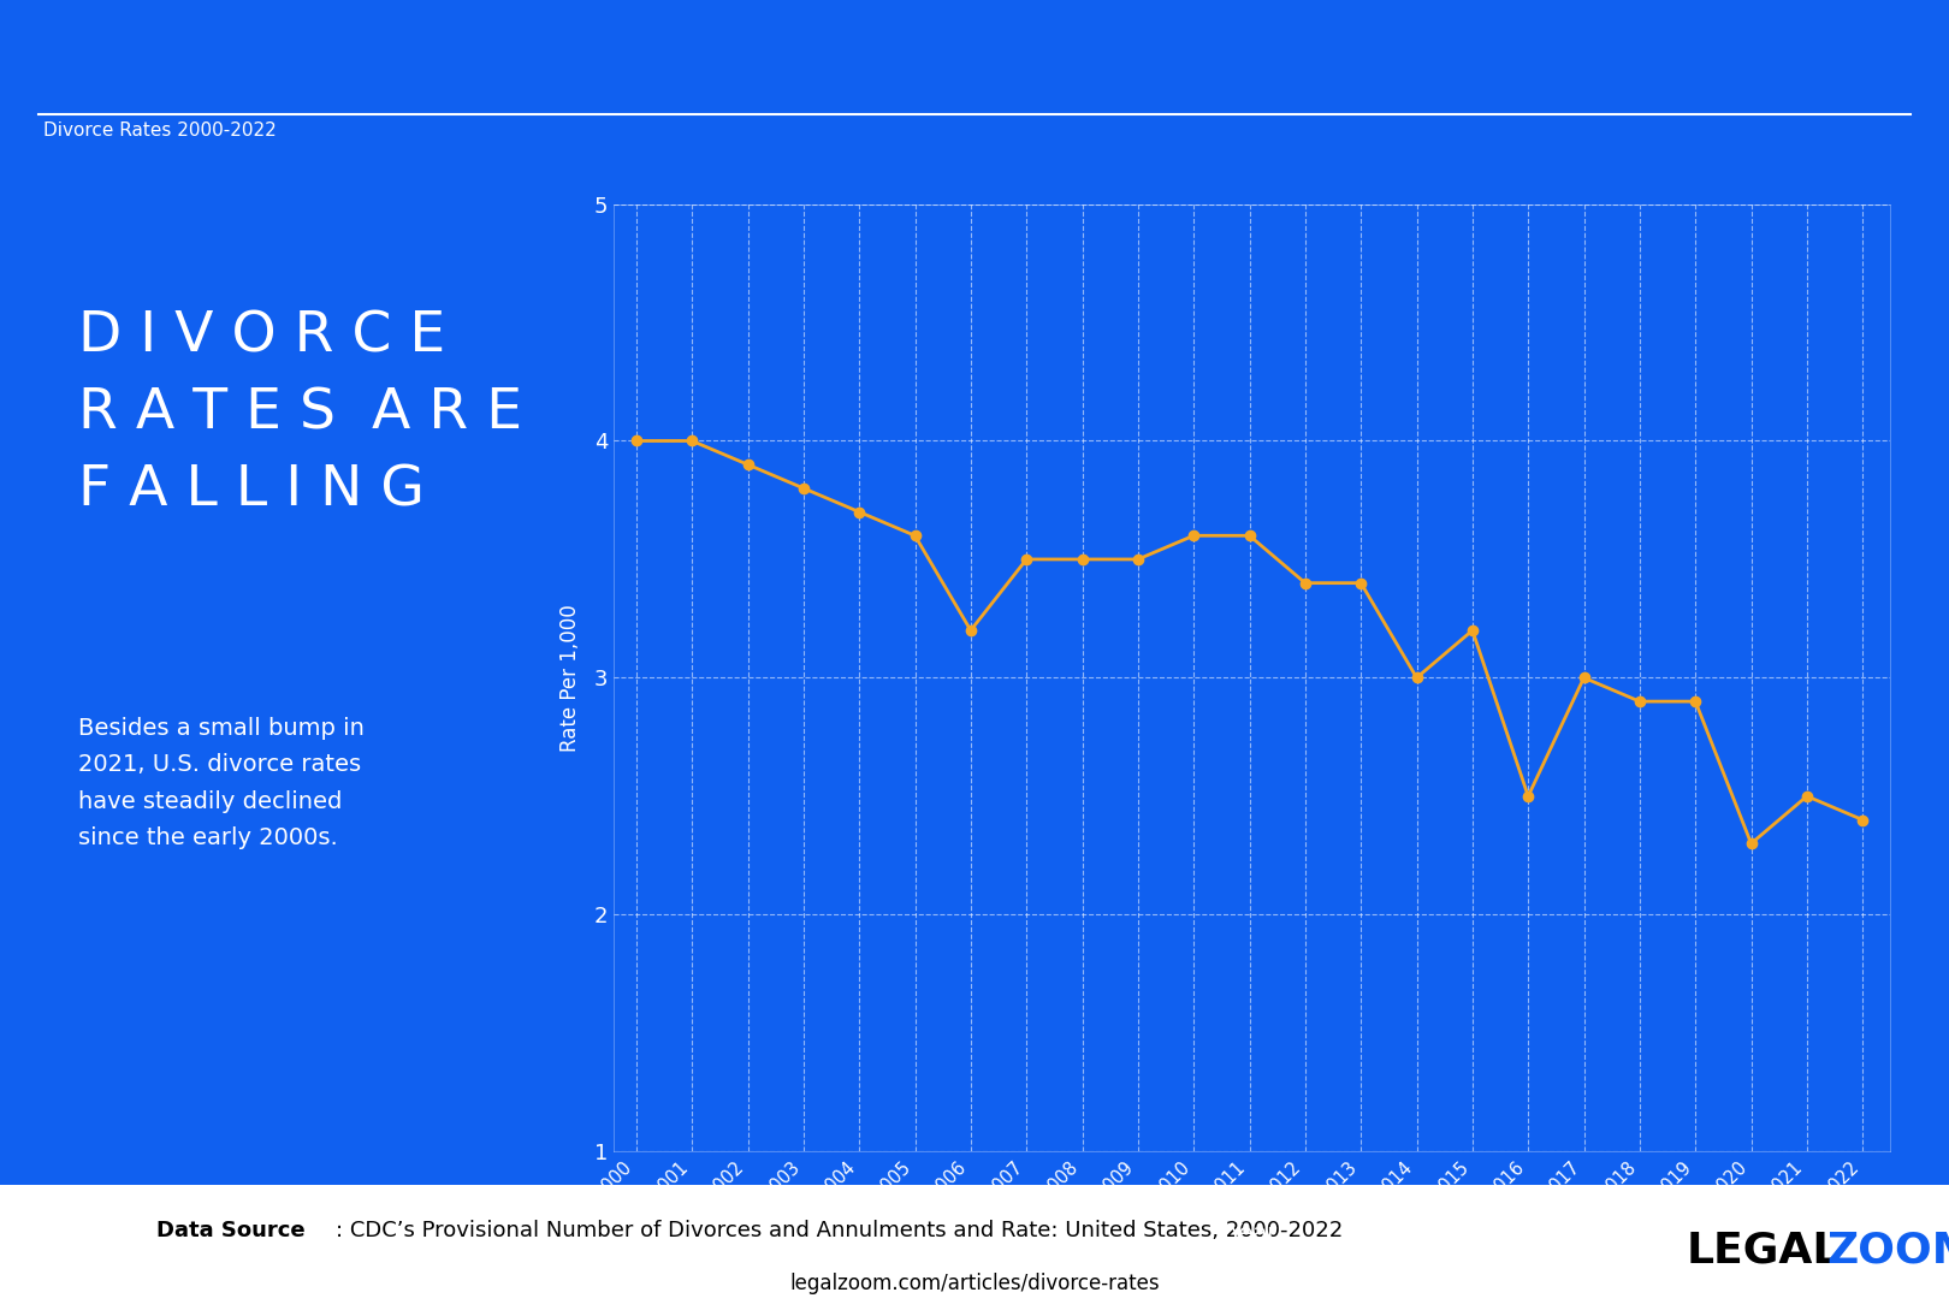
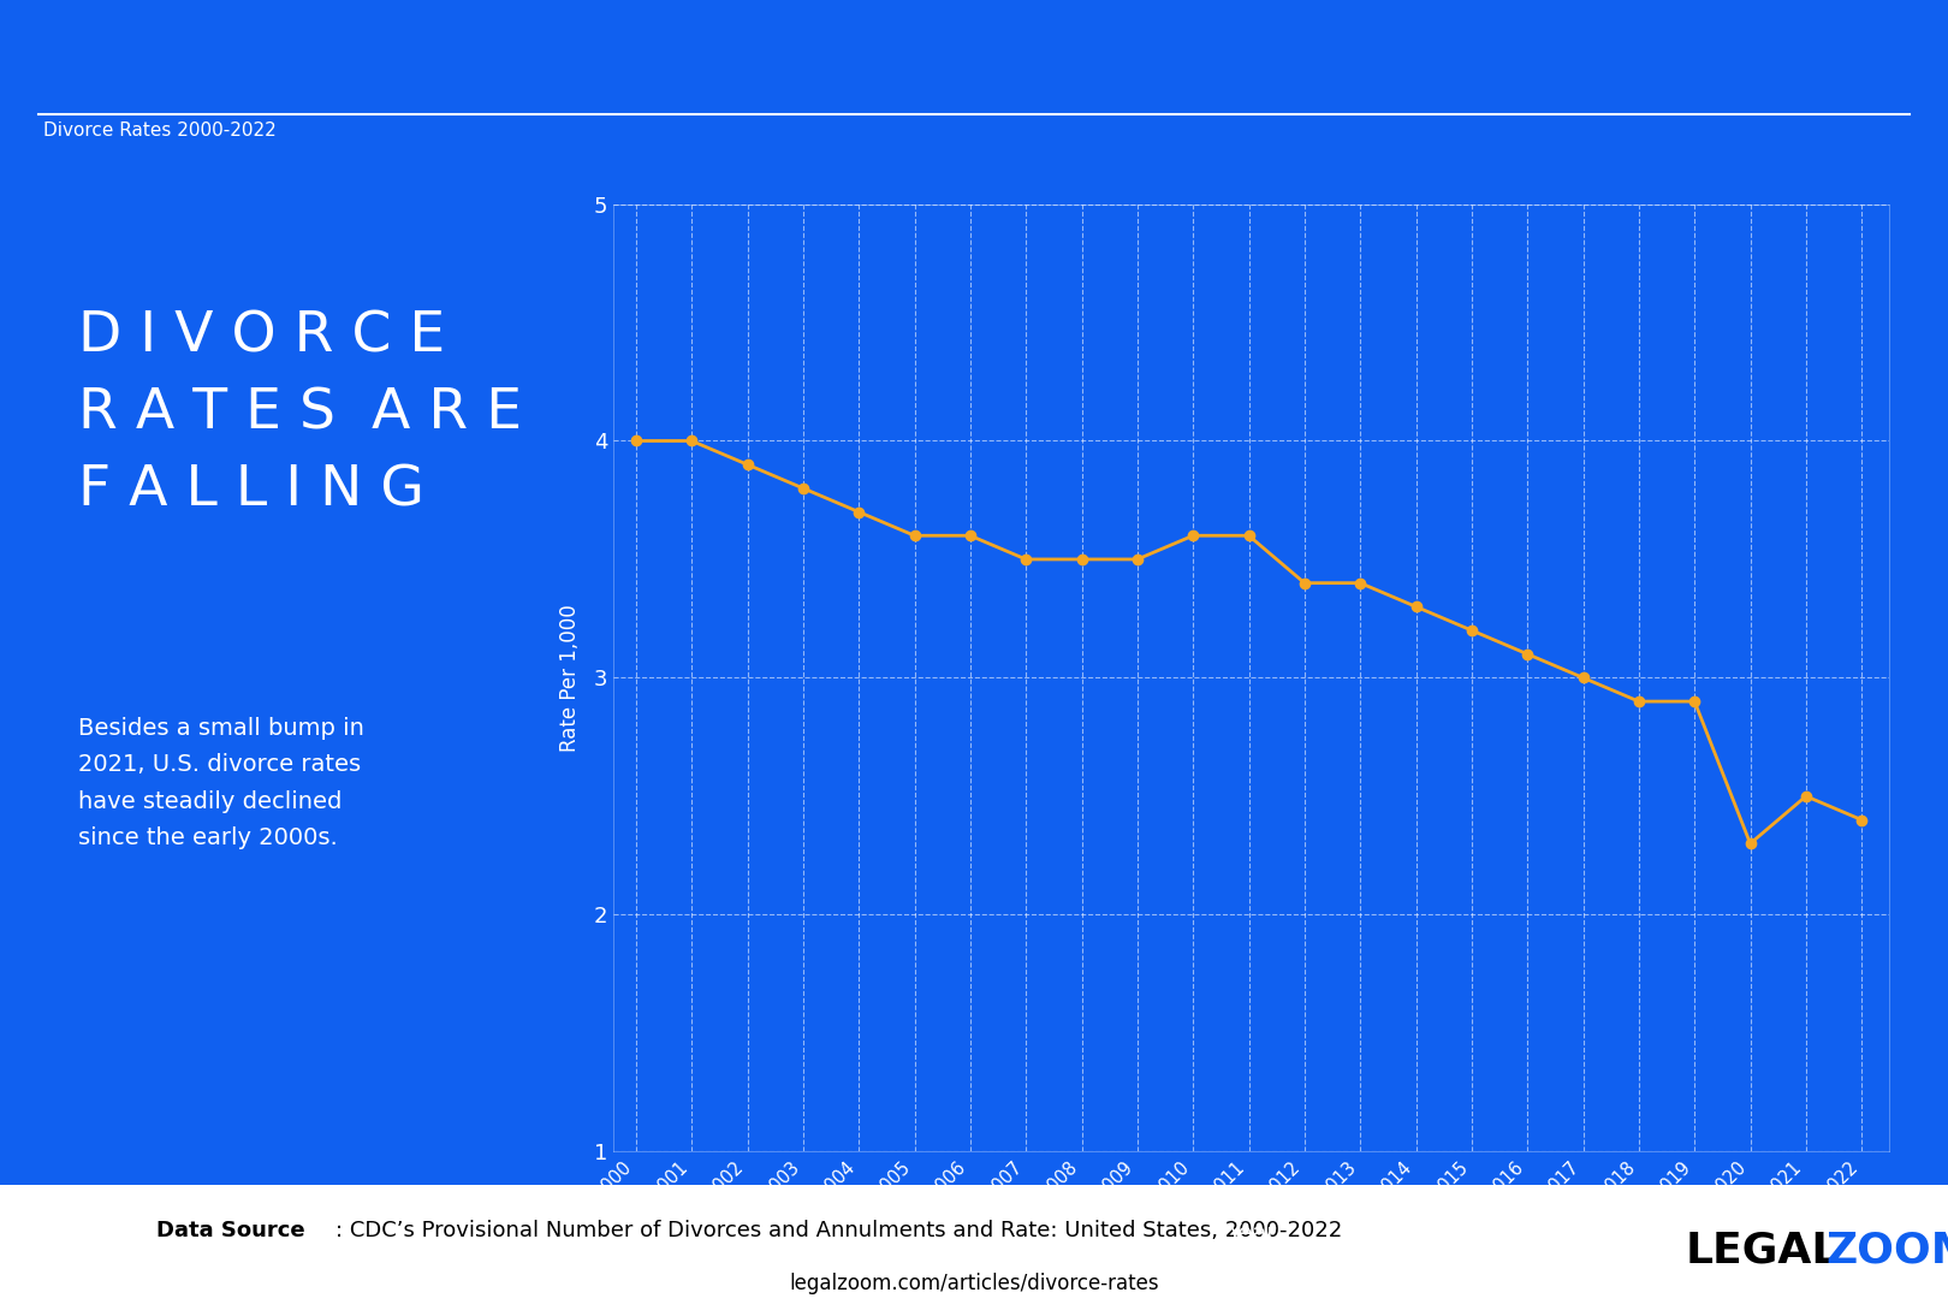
2006: 3.2 -> 3.6
2014: 3.0 -> 3.3
2016: 2.5 -> 3.1
